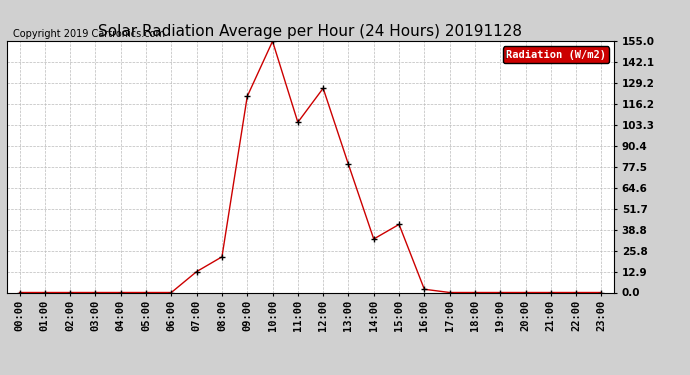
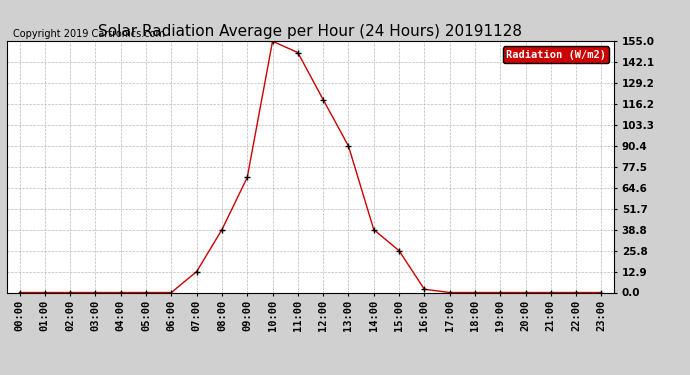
08:00: 22 -> 39
09:00: 121 -> 71
11:00: 105 -> 148
12:00: 126 -> 119
13:00: 79 -> 90
14:00: 33 -> 39
15:00: 42 -> 26
